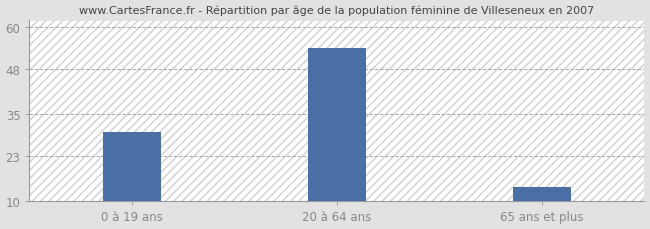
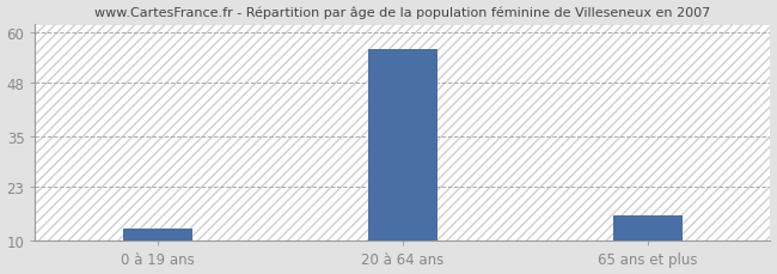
0 à 19 ans: 30 -> 13
20 à 64 ans: 54 -> 56
65 ans et plus: 14 -> 16
